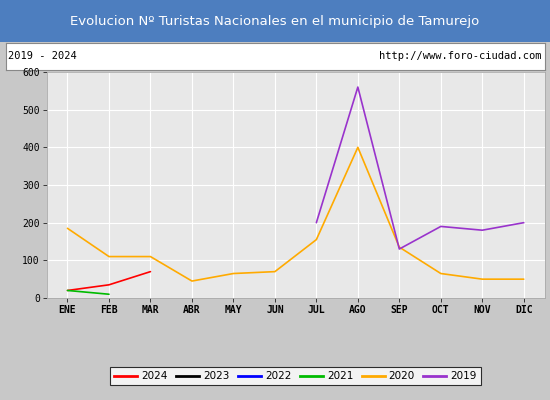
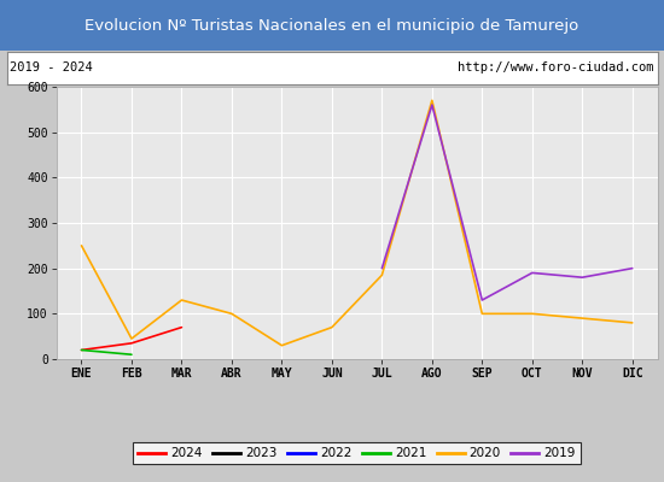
2020/ENE: 185 -> 250
2020/FEB: 110 -> 45
2020/MAR: 110 -> 130
2020/ABR: 45 -> 100
2020/MAY: 65 -> 30
2020/JUL: 155 -> 185
2020/AGO: 400 -> 570
2020/SEP: 135 -> 100
2020/OCT: 65 -> 100
2020/NOV: 50 -> 90
2020/DIC: 50 -> 80
